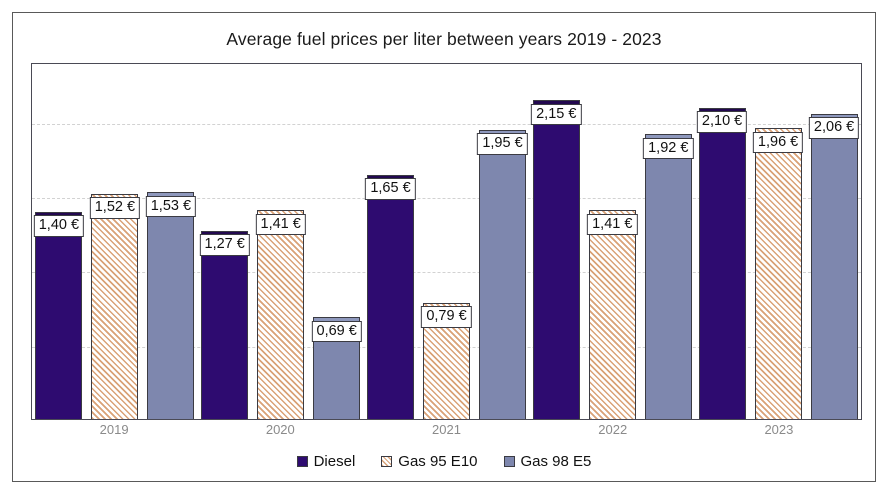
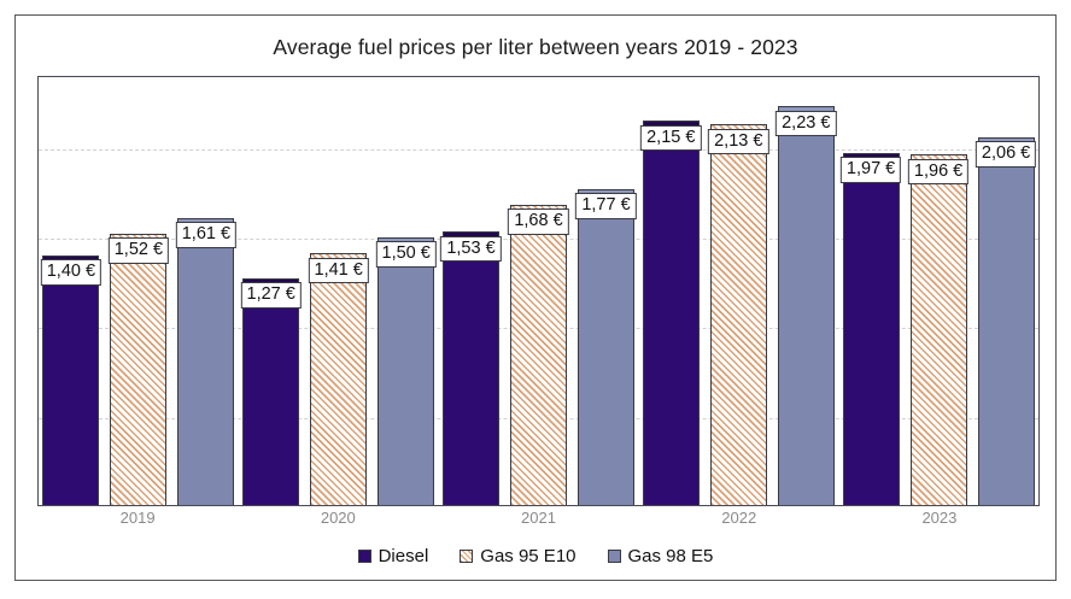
Gas 98 E5/2019: 1,53 -> 1,61
Gas 98 E5/2020: 0,69 -> 1,50
Diesel/2021: 1,65 -> 1,53
Gas 95 E10/2021: 0,79 -> 1,68
Gas 98 E5/2021: 1,95 -> 1,77
Gas 95 E10/2022: 1,41 -> 2,13
Gas 98 E5/2022: 1,92 -> 2,23
Diesel/2023: 2,10 -> 1,97
